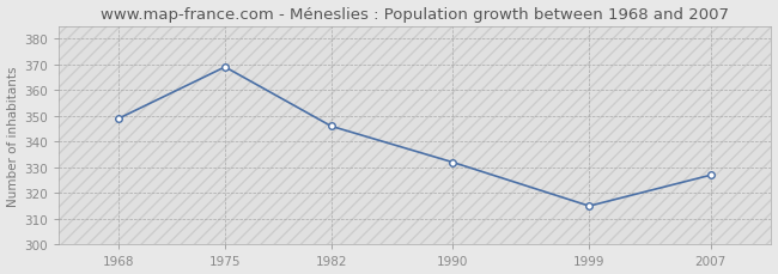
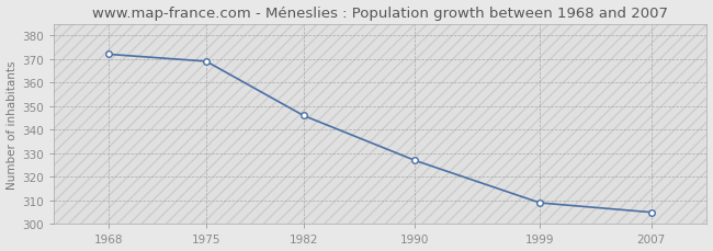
1968: 349 -> 372
1990: 332 -> 327
1999: 315 -> 309
2007: 327 -> 305
